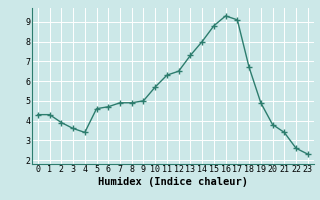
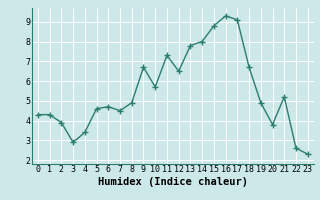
3: 3.6 -> 2.9
7: 4.9 -> 4.5
9: 5.0 -> 6.7
11: 6.3 -> 7.3
13: 7.3 -> 7.8
21: 3.4 -> 5.2
